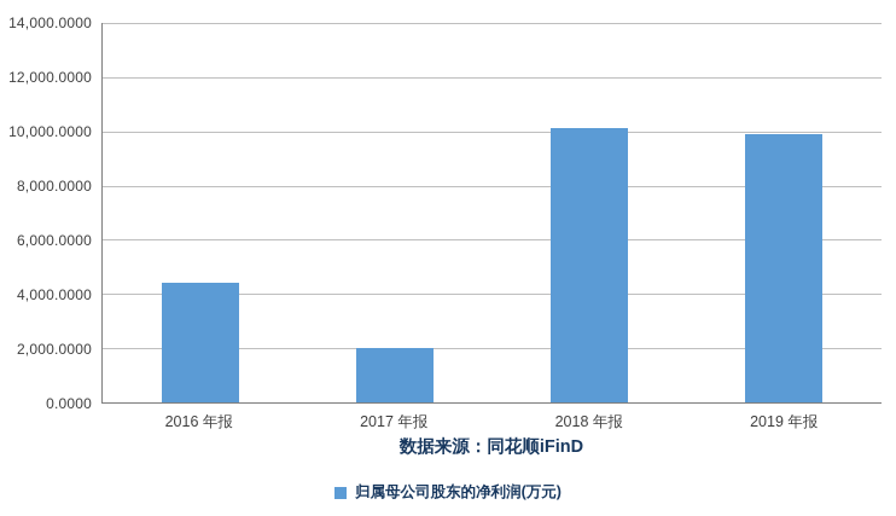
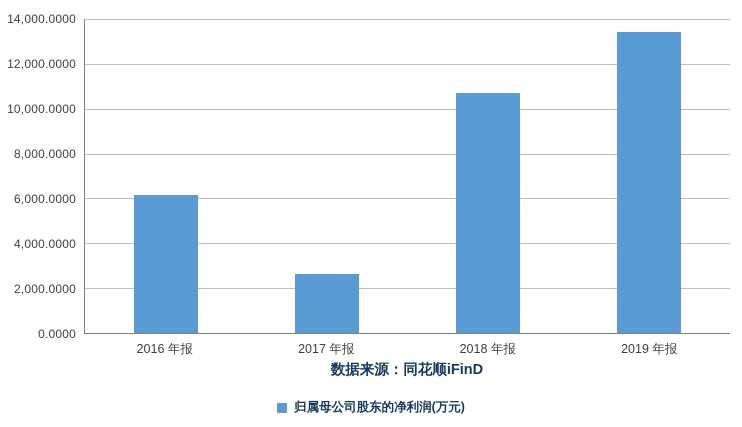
2016 年报: 4400 -> 6200
2017 年报: 2000 -> 2600
2018 年报: 10100 -> 10700
2019 年报: 9900 -> 13400
